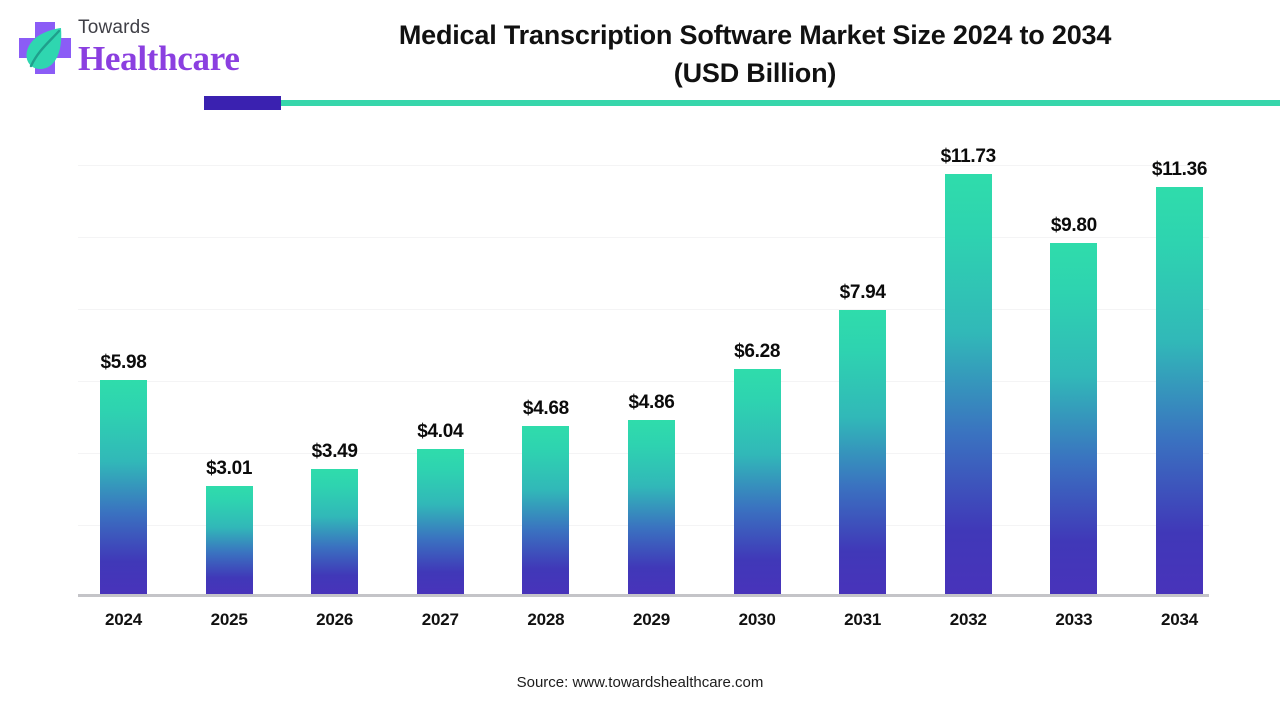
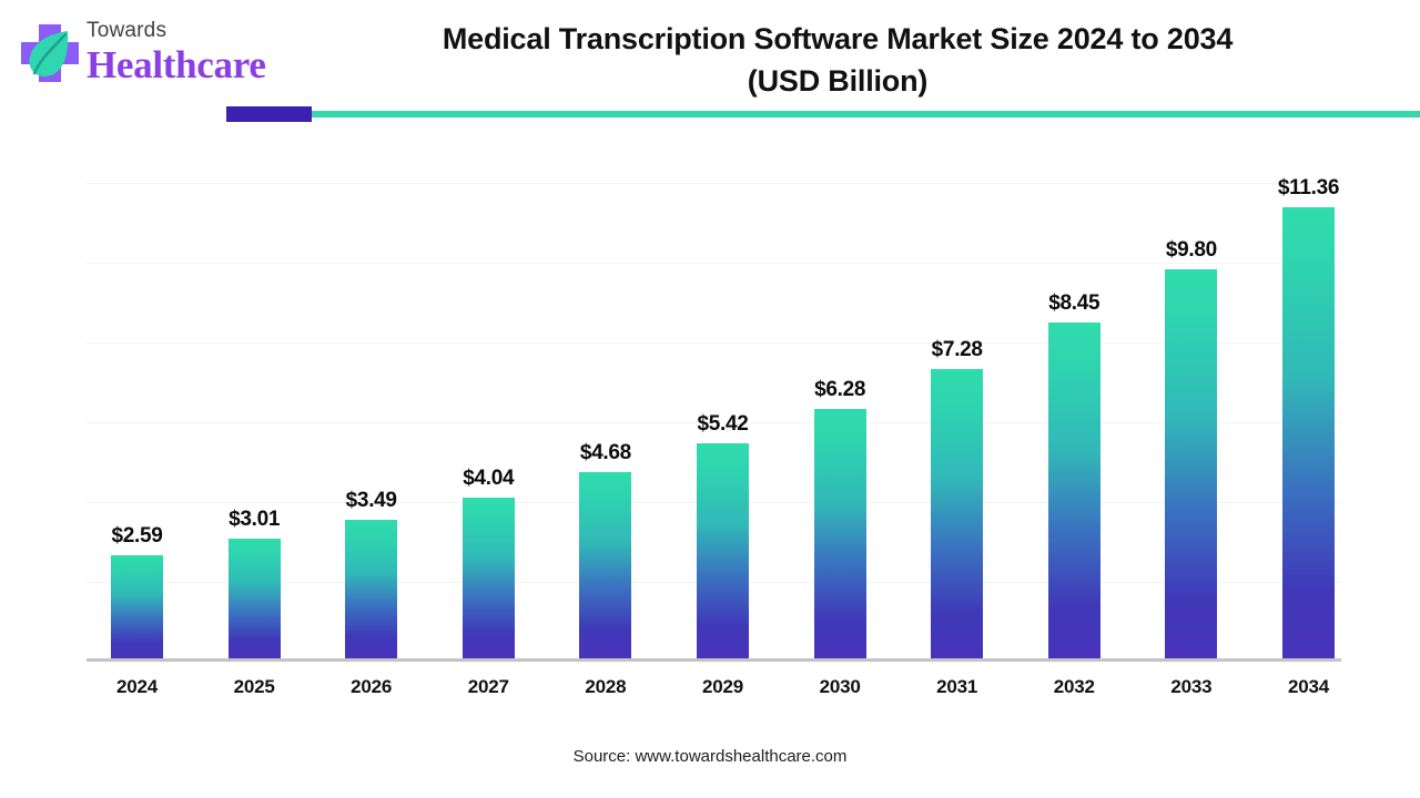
2024: $5.98 -> $2.59
2029: $4.86 -> $5.42
2031: $7.94 -> $7.28
2032: $11.73 -> $8.45
